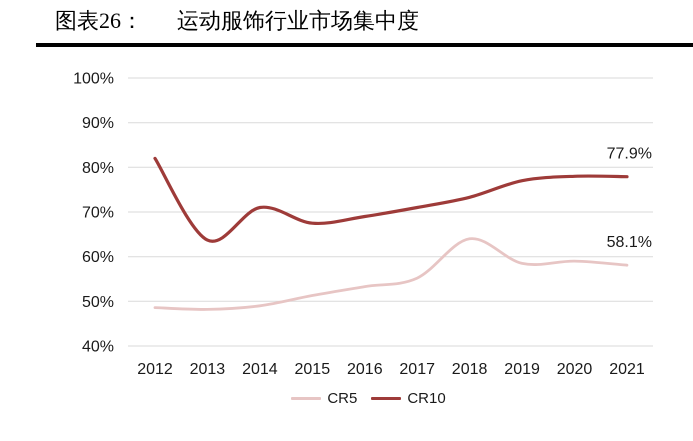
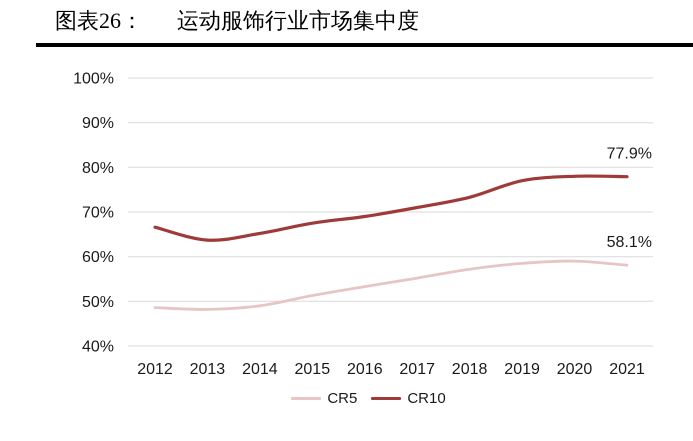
CR10/2012: 82% -> 67%
CR10/2014: 71% -> 65%
CR5/2018: 64% -> 57%
